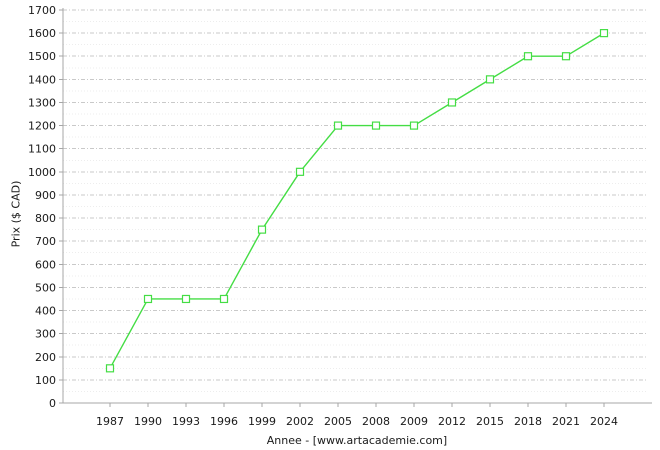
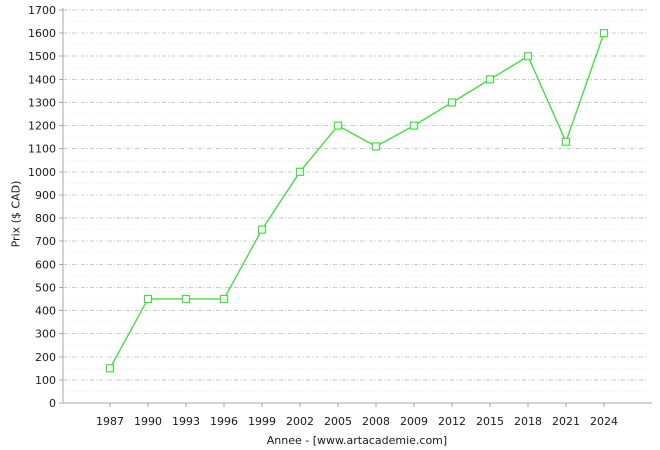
2008: 1200 -> 1110
2021: 1500 -> 1130
